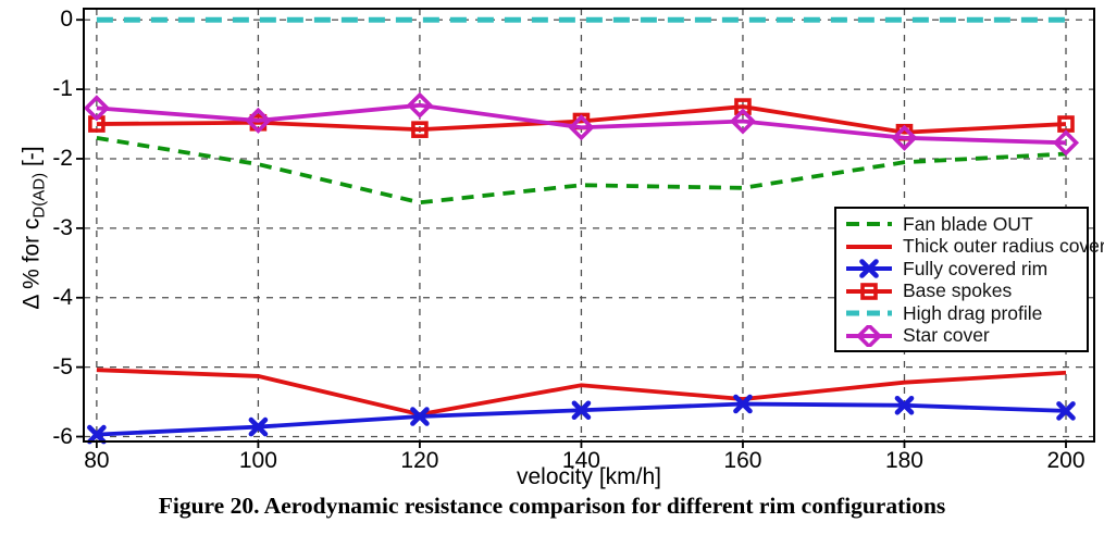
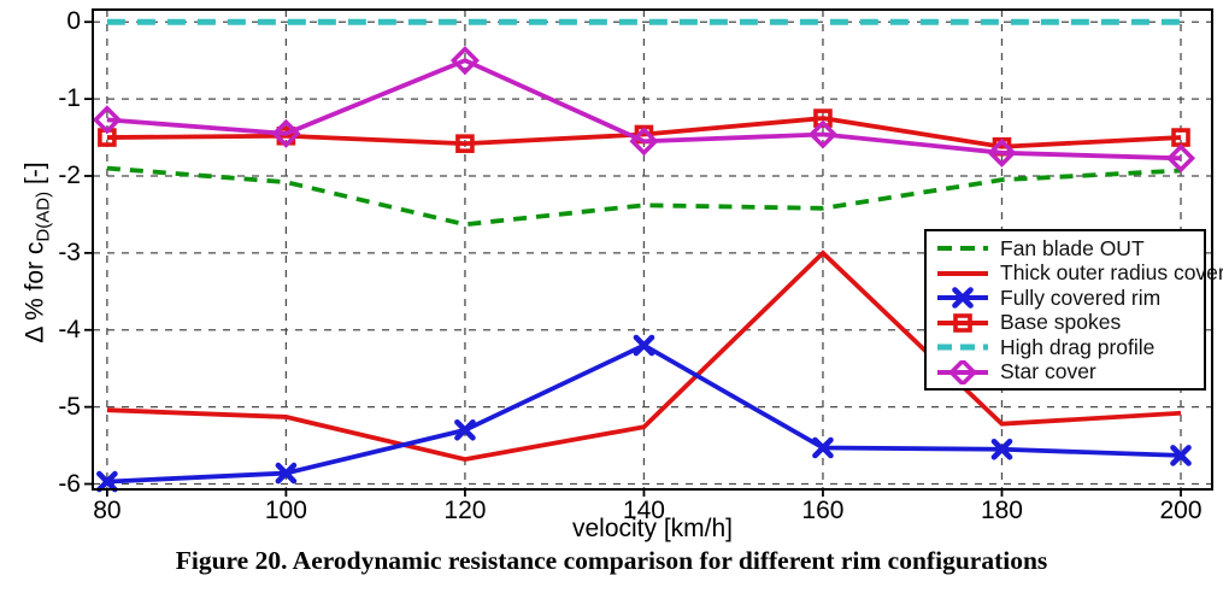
Fan blade OUT/80: -1.7 -> -1.9
Fully covered rim/120: -5.7 -> -5.3
Star cover/120: -1.2 -> -0.5
Fully covered rim/140: -5.6 -> -4.2
Thick outer radius cover/160: -5.5 -> -3.0
